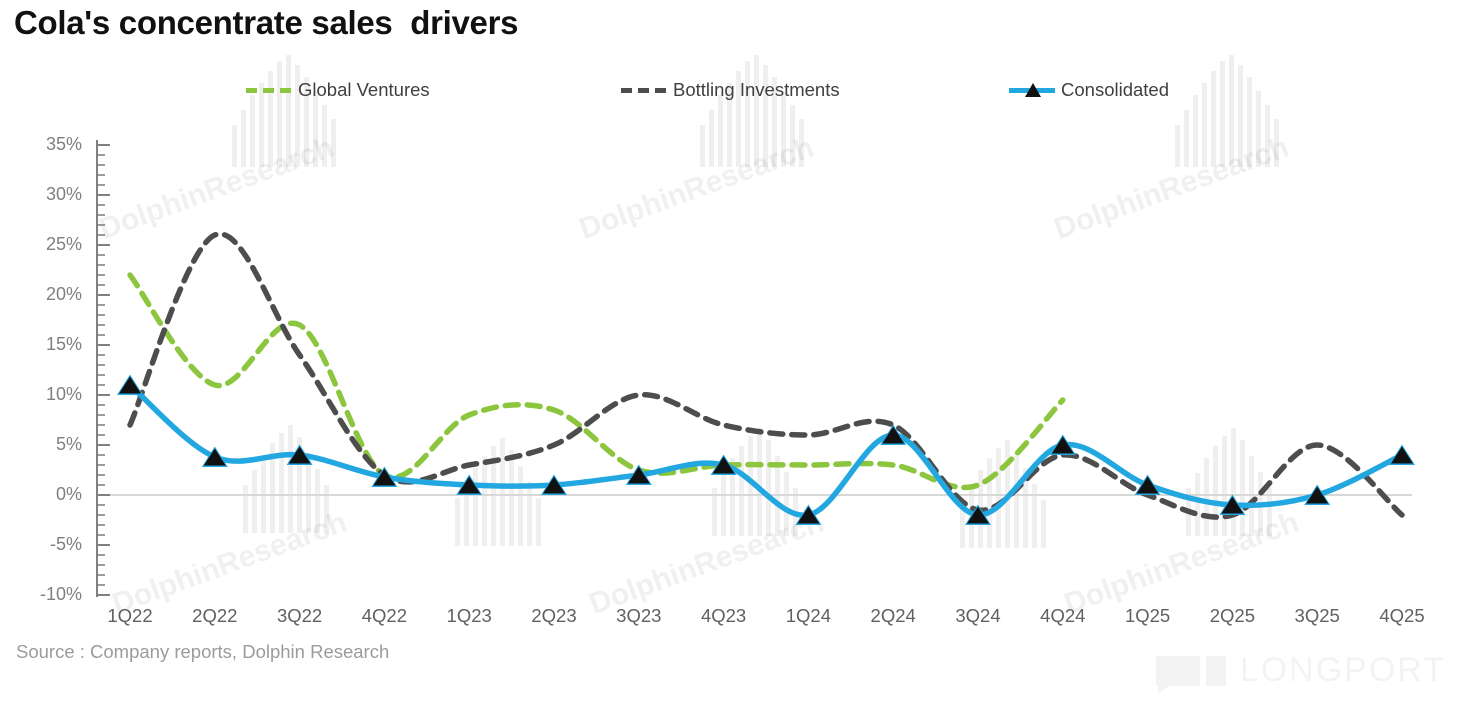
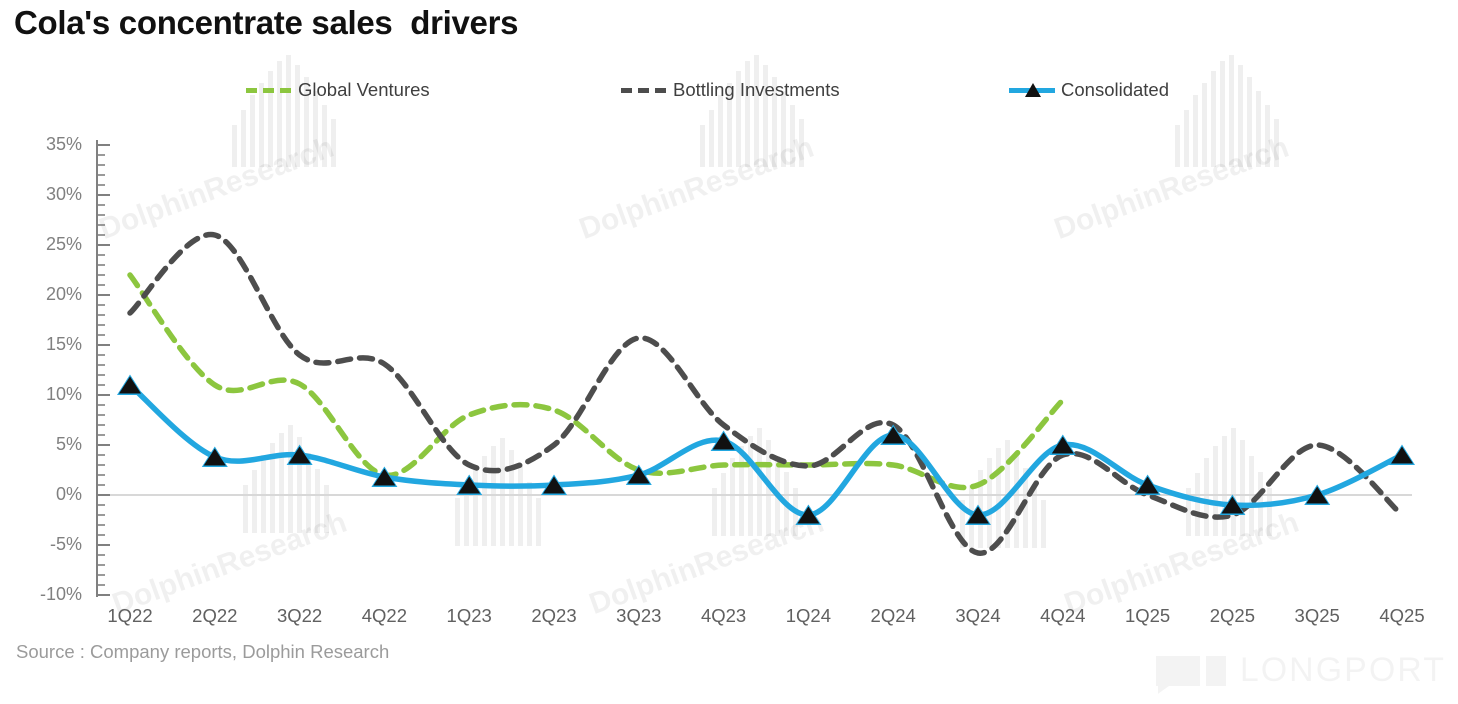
Bottling Investments/1Q22: 7.0% -> 18.2%
Global Ventures/3Q22: 17.0% -> 11.1%
Bottling Investments/4Q22: 2.0% -> 13.1%
Bottling Investments/3Q23: 10.0% -> 15.7%
Consolidated/4Q23: 3.0% -> 5.4%
Bottling Investments/1Q24: 6.0% -> 2.9%
Bottling Investments/3Q24: -1.5% -> -5.8%
